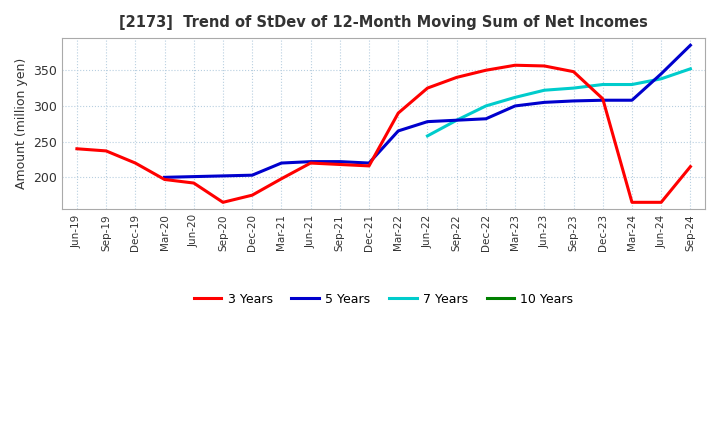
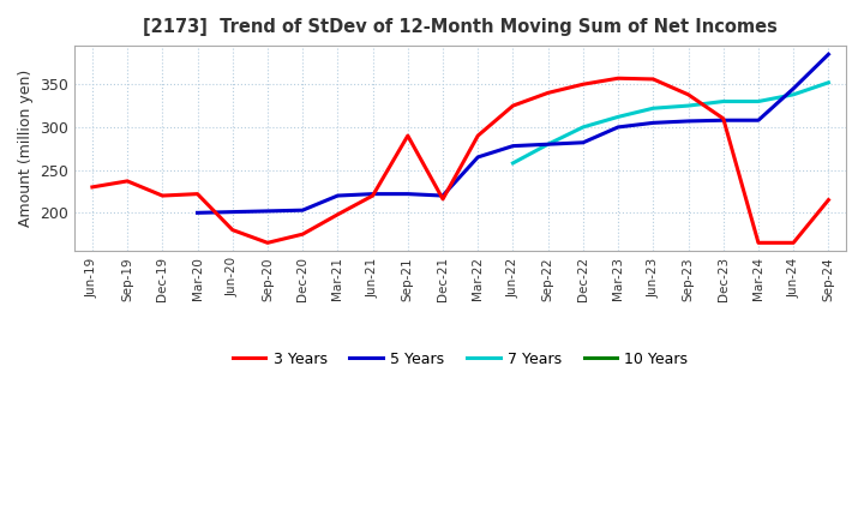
3 Years/Jun-19: 240 -> 230
3 Years/Mar-20: 197 -> 222
3 Years/Jun-20: 192 -> 180
3 Years/Sep-21: 218 -> 290
3 Years/Sep-23: 348 -> 338
